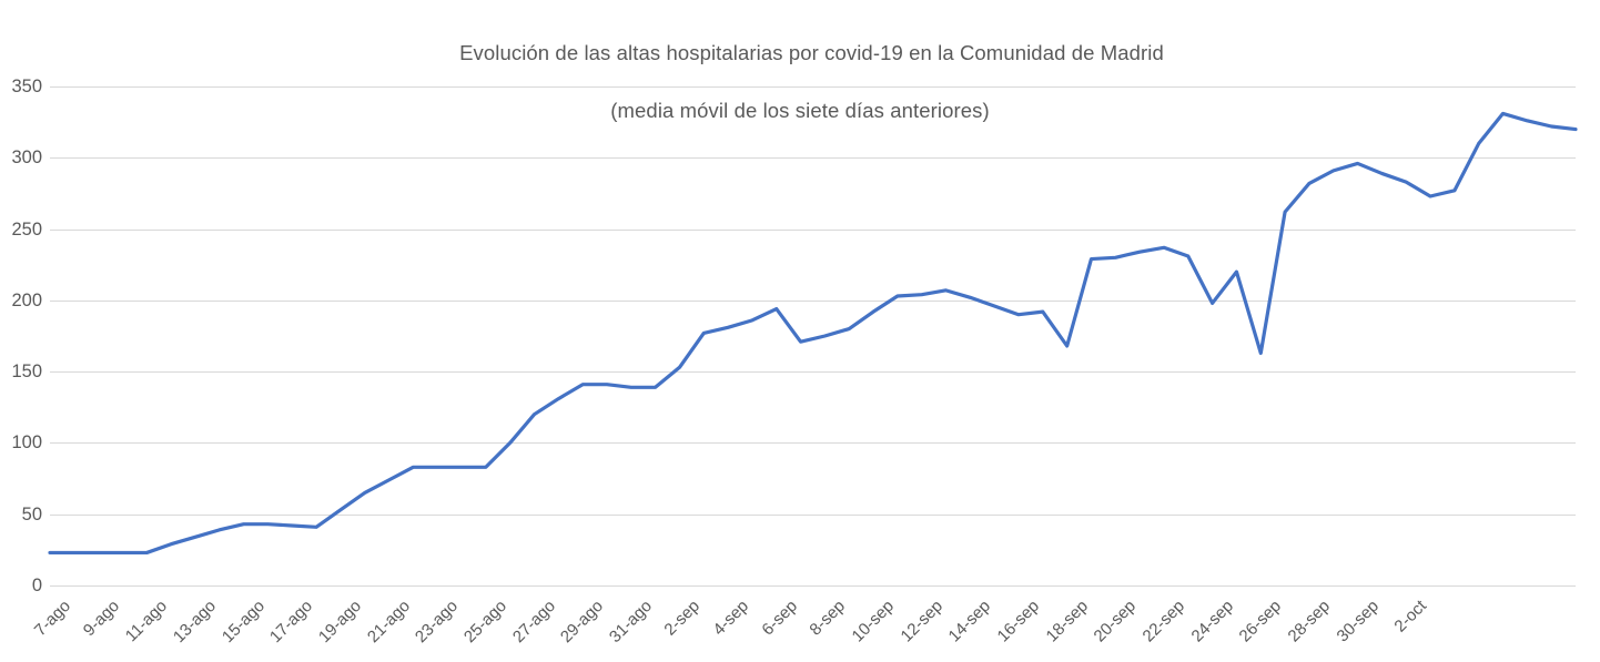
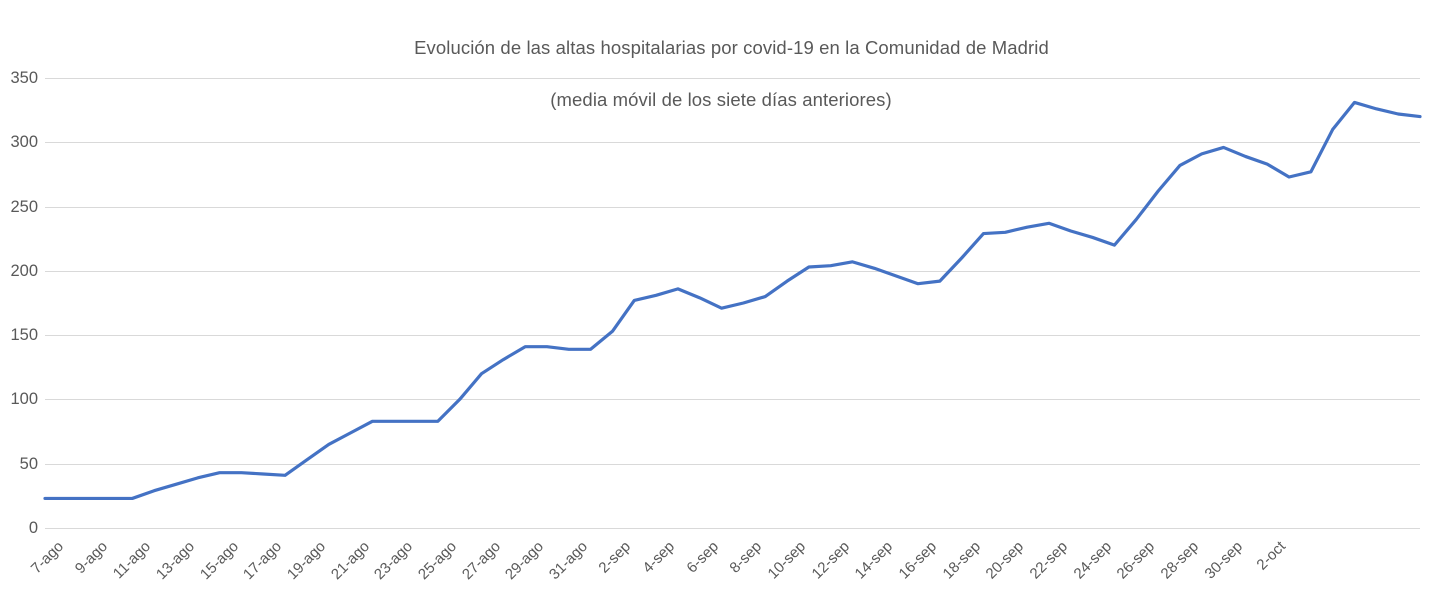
6-sep: 194 -> 179
18-sep: 168 -> 210
24-sep: 198 -> 226
26-sep: 163 -> 240
